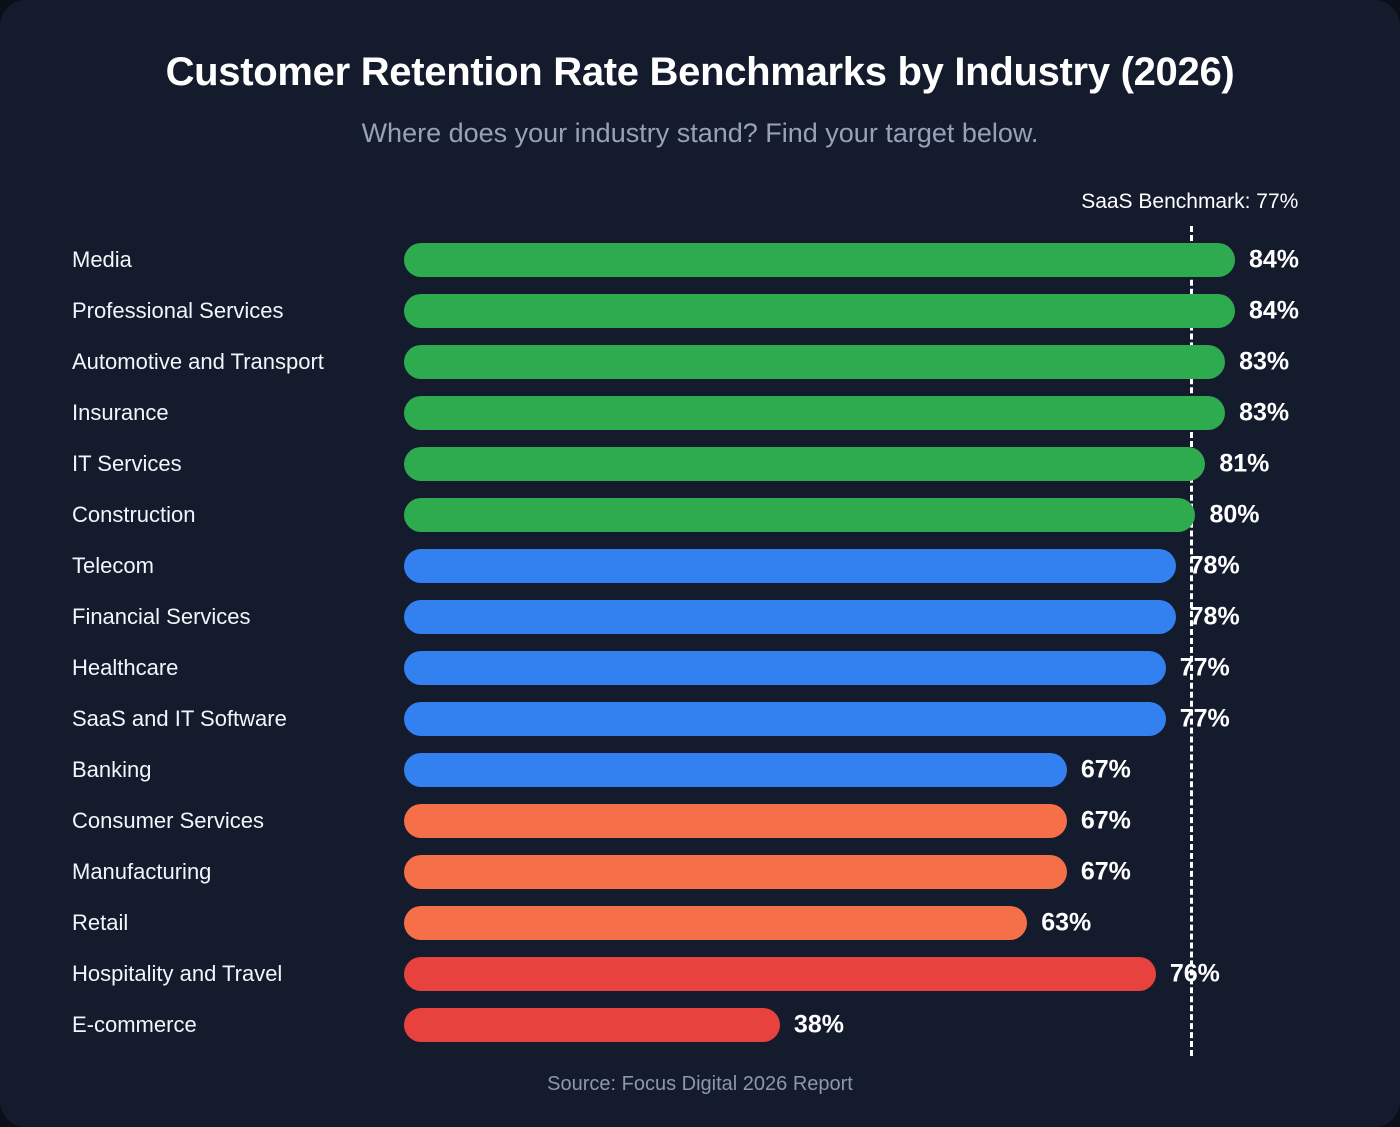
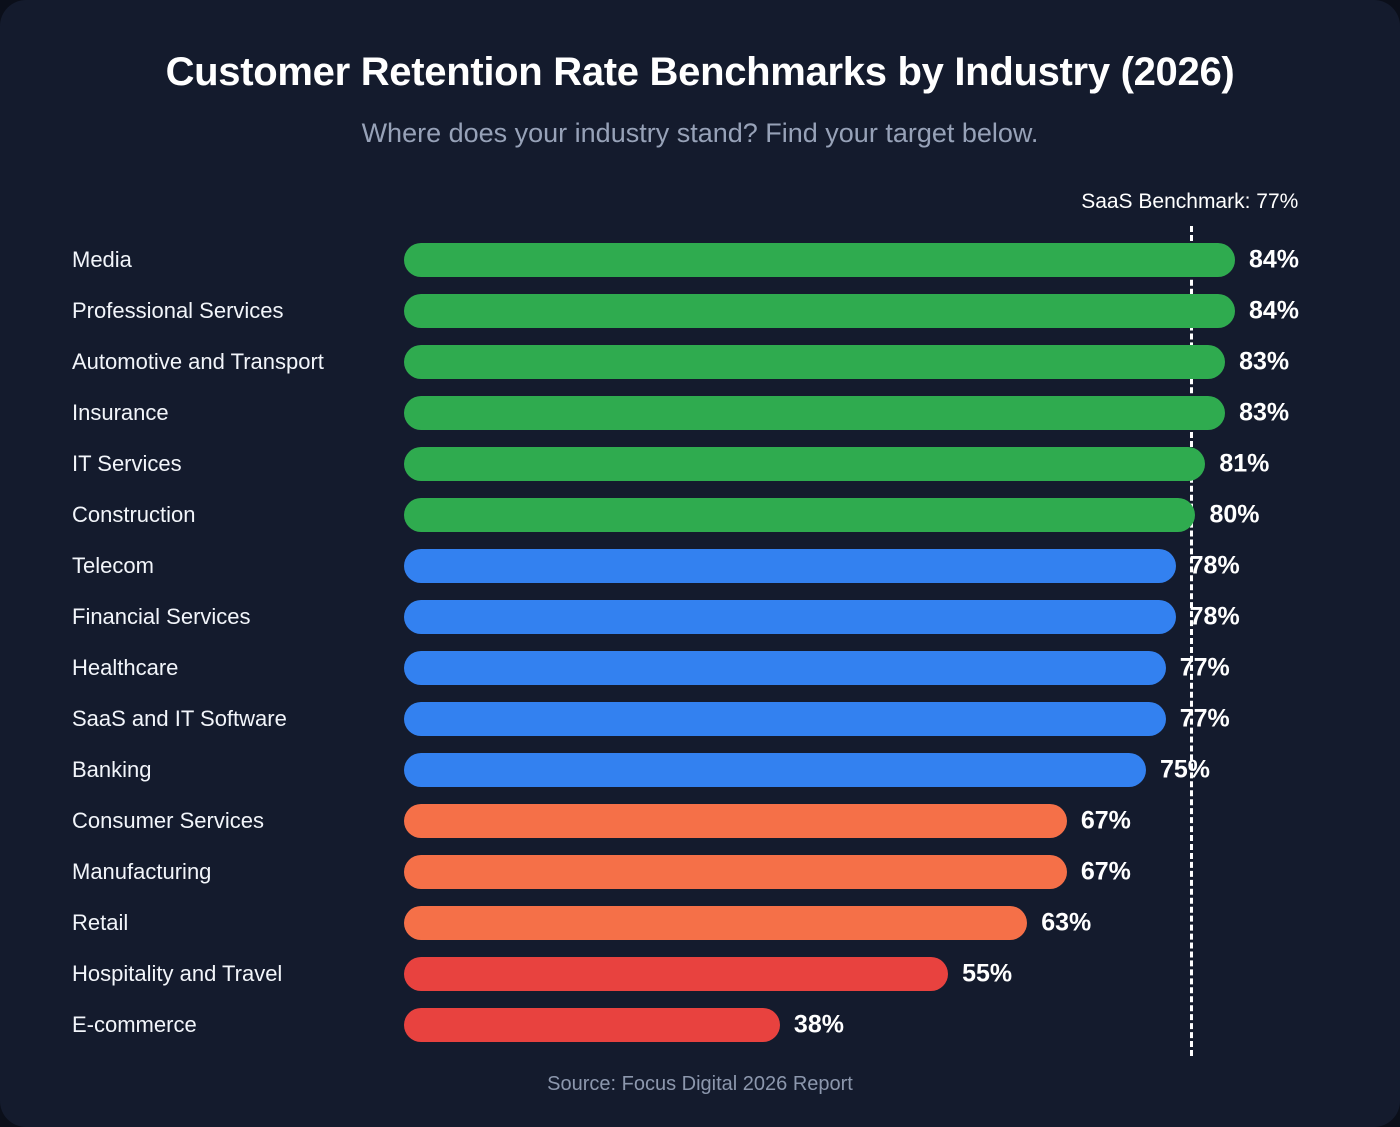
Banking: 67% -> 75%
Hospitality and Travel: 76% -> 55%
